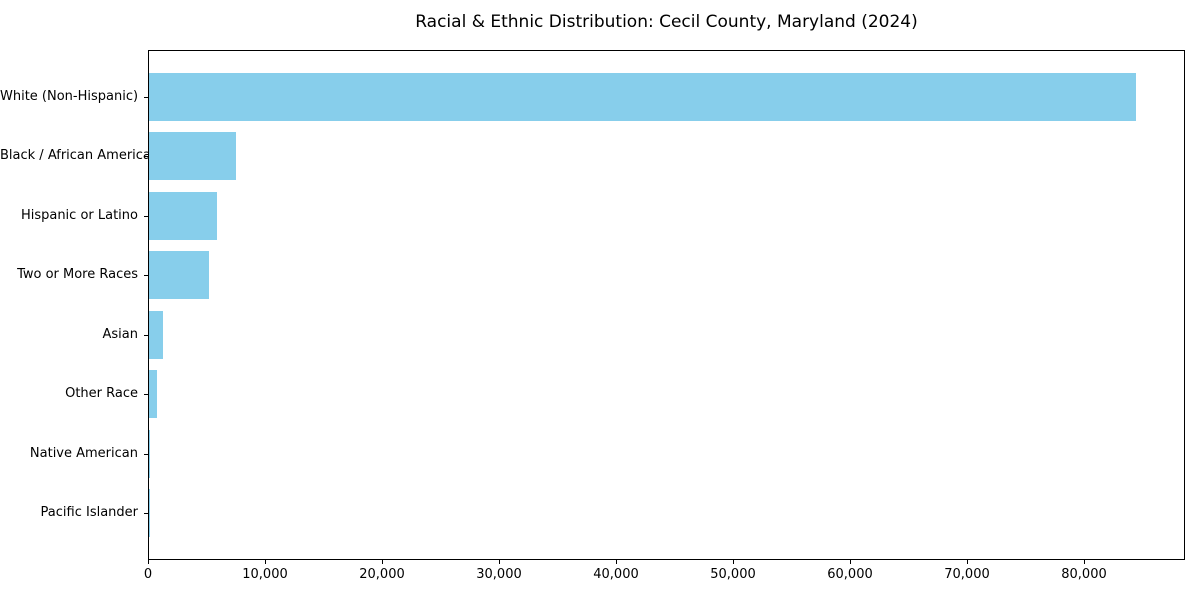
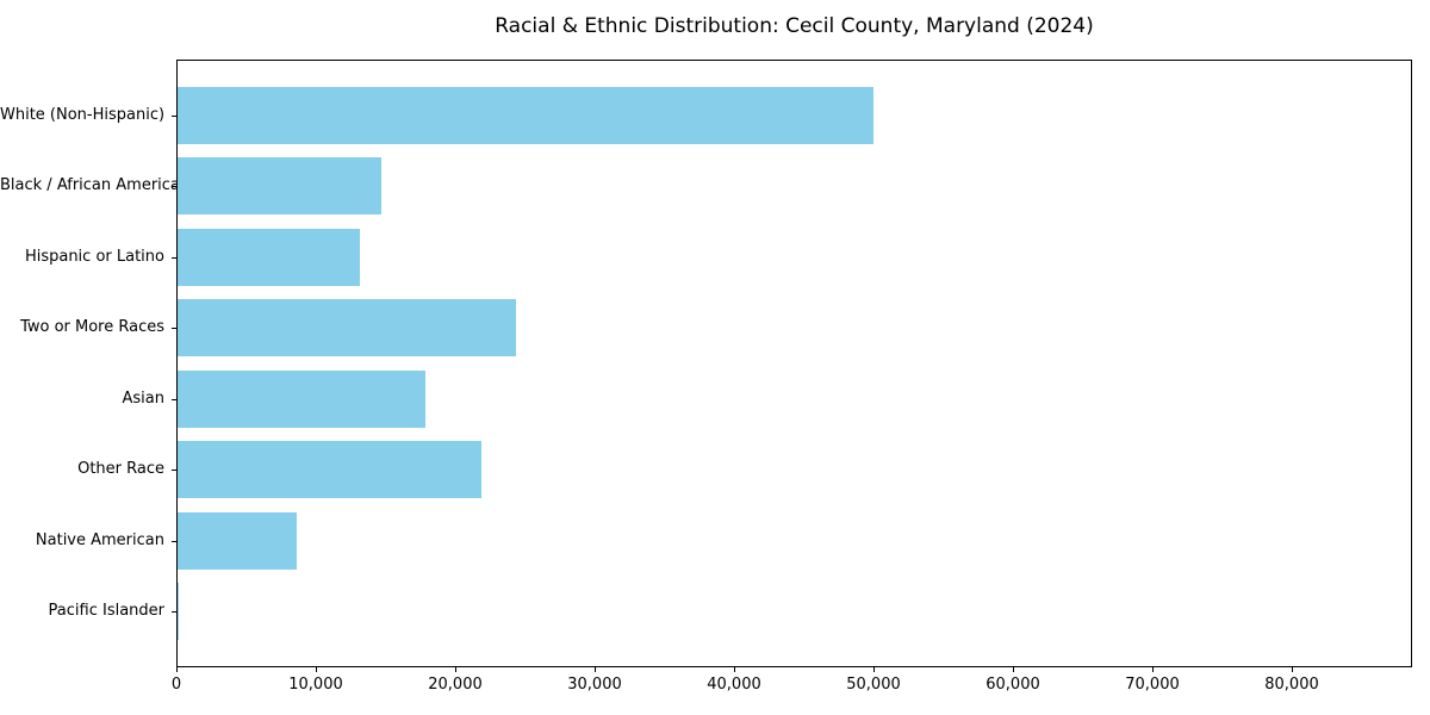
White (Non-Hispanic): 84300 -> 49900
Black / African American: 7400 -> 14600
Hispanic or Latino: 5800 -> 13100
Two or More Races: 5100 -> 24300
Asian: 1200 -> 17800
Other Race: 700 -> 21800
Native American: 100 -> 8500
